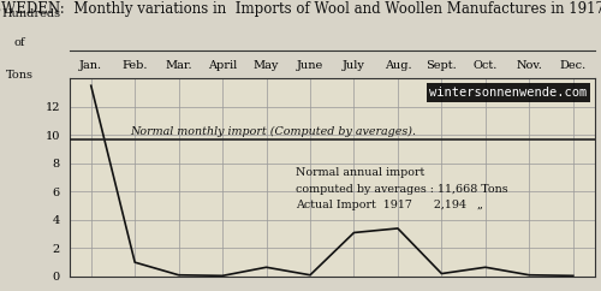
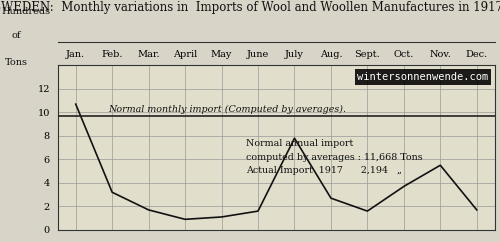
Jan.: 13.5 -> 10.7
Feb.: 1.0 -> 3.2
Mar.: 0.1 -> 1.7
April: 0.1 -> 0.9
May: 0.7 -> 1.1
June: 0.1 -> 1.6
July: 3.1 -> 7.8
Aug.: 3.4 -> 2.7
Sept.: 0.2 -> 1.6
Oct.: 0.7 -> 3.7
Nov.: 0.1 -> 5.5
Dec.: 0.1 -> 1.7
